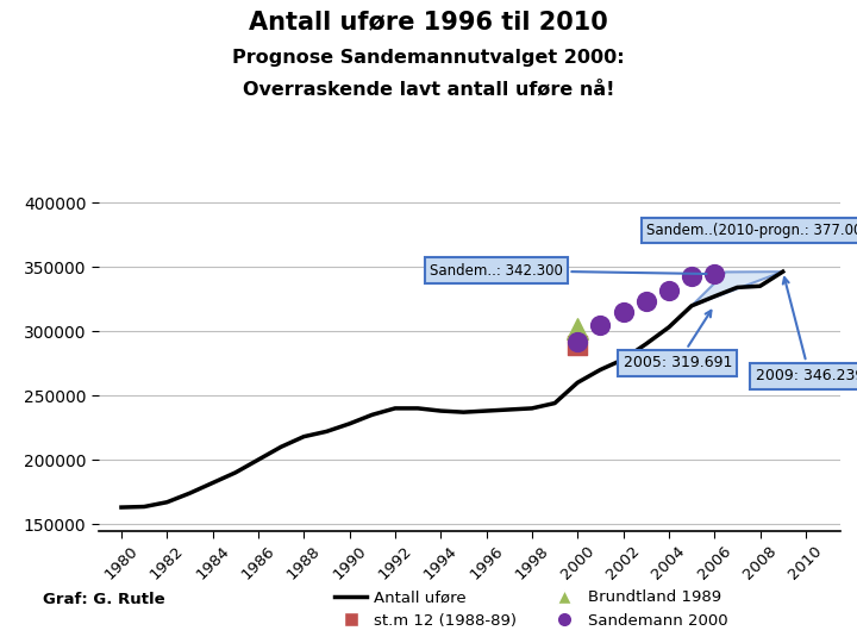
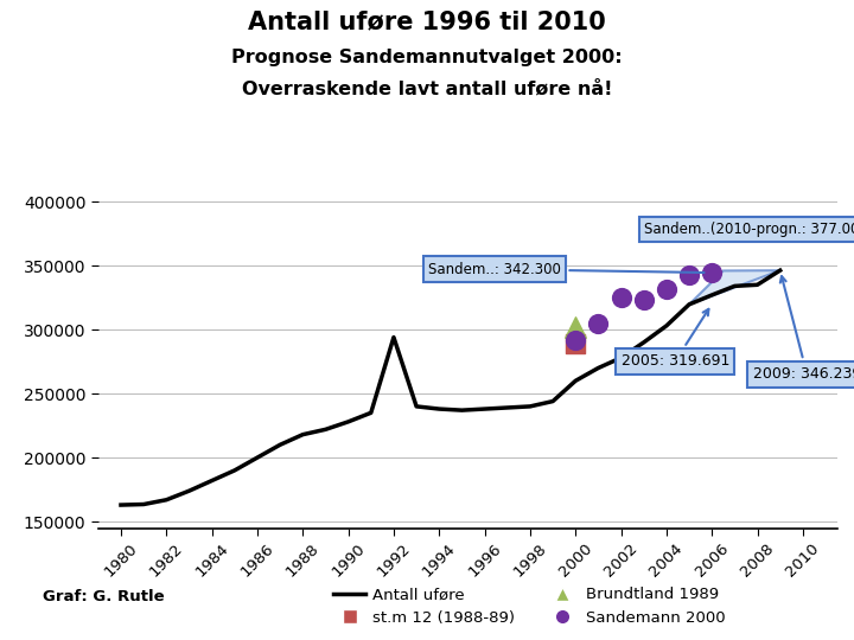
Antall uføre/1992: 240000 -> 294000
Sandemann 2000/2002: 315000 -> 325000
